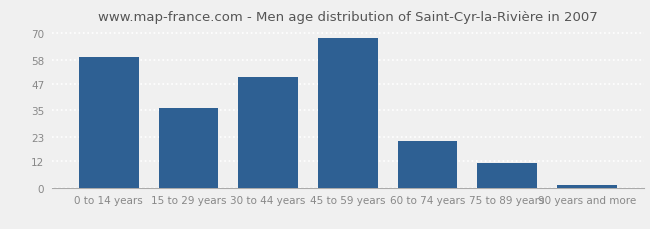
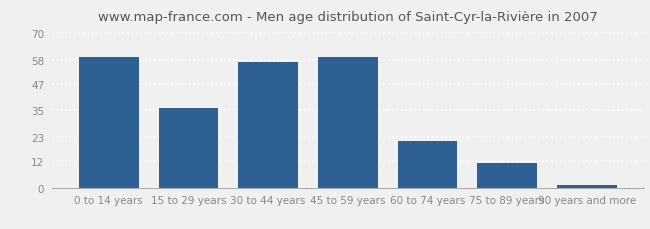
30 to 44 years: 50 -> 57
45 to 59 years: 68 -> 59
